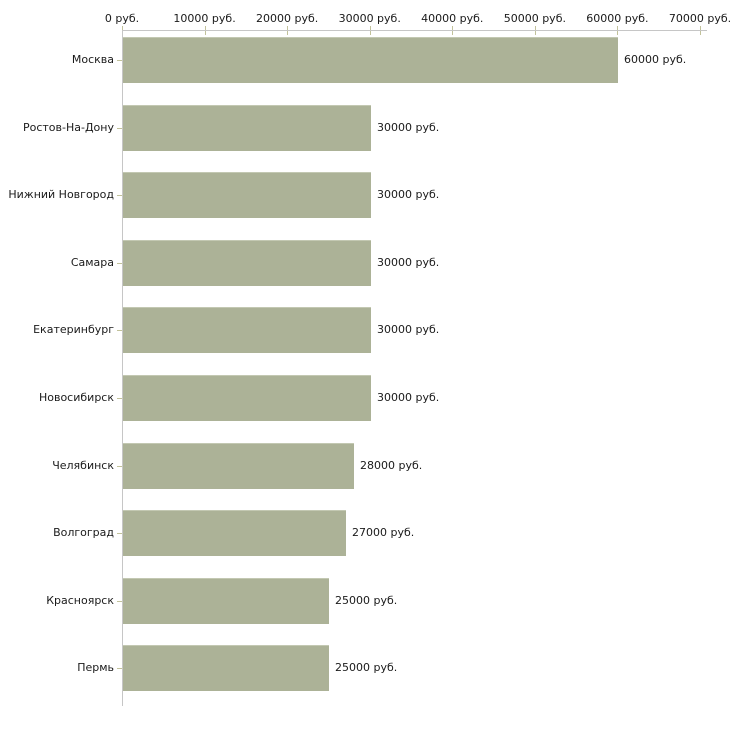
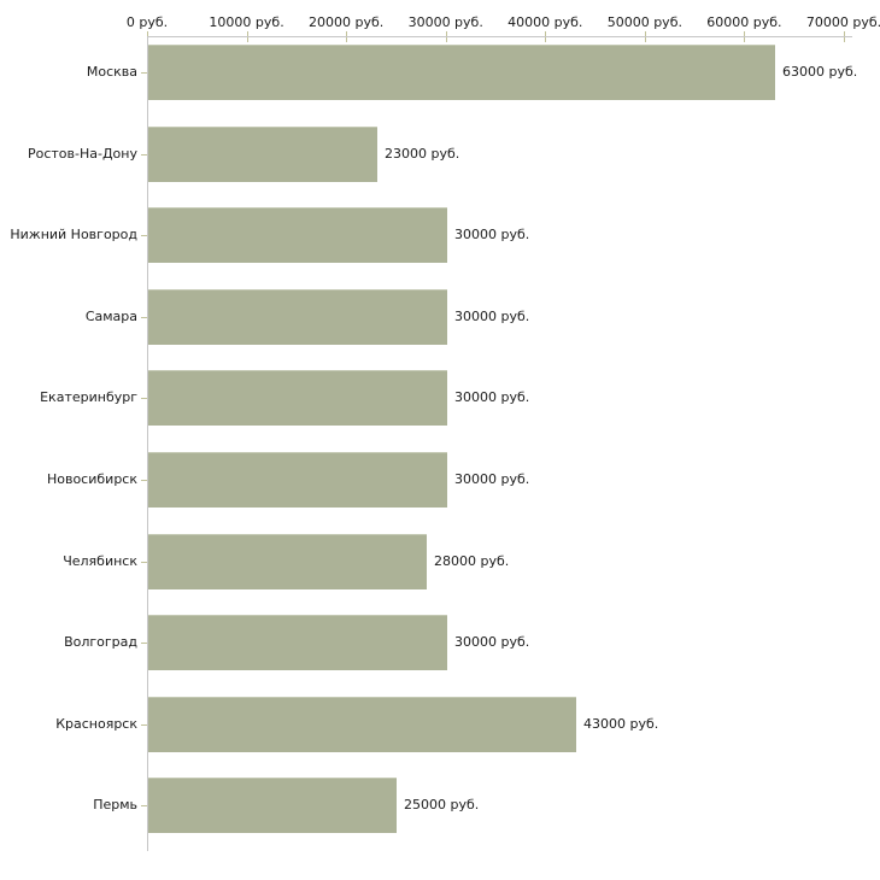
Москва: 60000 -> 63000
Ростов-На-Дону: 30000 -> 23000
Волгоград: 27000 -> 30000
Красноярск: 25000 -> 43000
